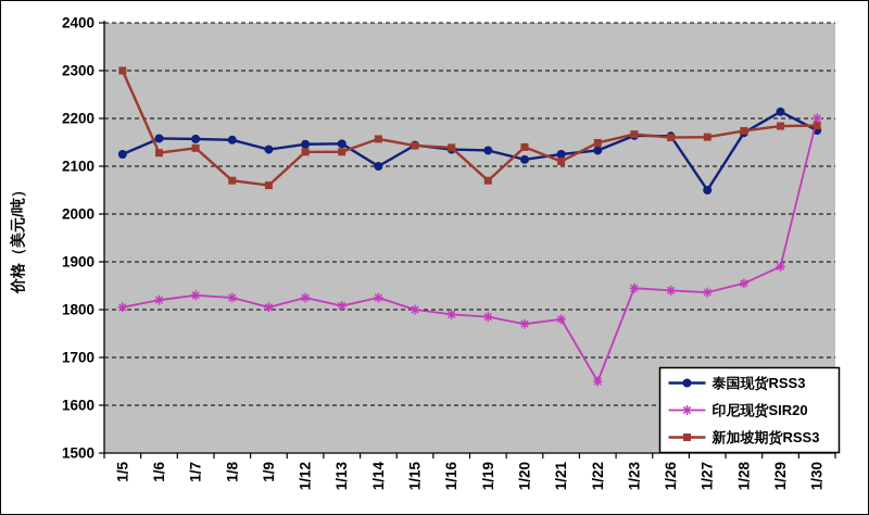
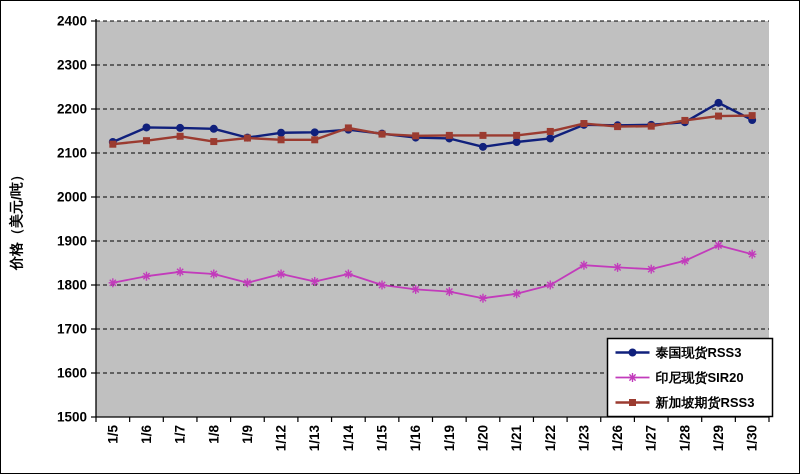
新加坡期货RSS3/1/5: 2300 -> 2120
新加坡期货RSS3/1/8: 2070 -> 2130
新加坡期货RSS3/1/9: 2060 -> 2130
泰国现货RSS3/1/14: 2100 -> 2150
新加坡期货RSS3/1/19: 2070 -> 2140
新加坡期货RSS3/1/21: 2110 -> 2140
印尼现货SIR20/1/22: 1650 -> 1800
泰国现货RSS3/1/27: 2050 -> 2160
印尼现货SIR20/1/30: 2200 -> 1870
